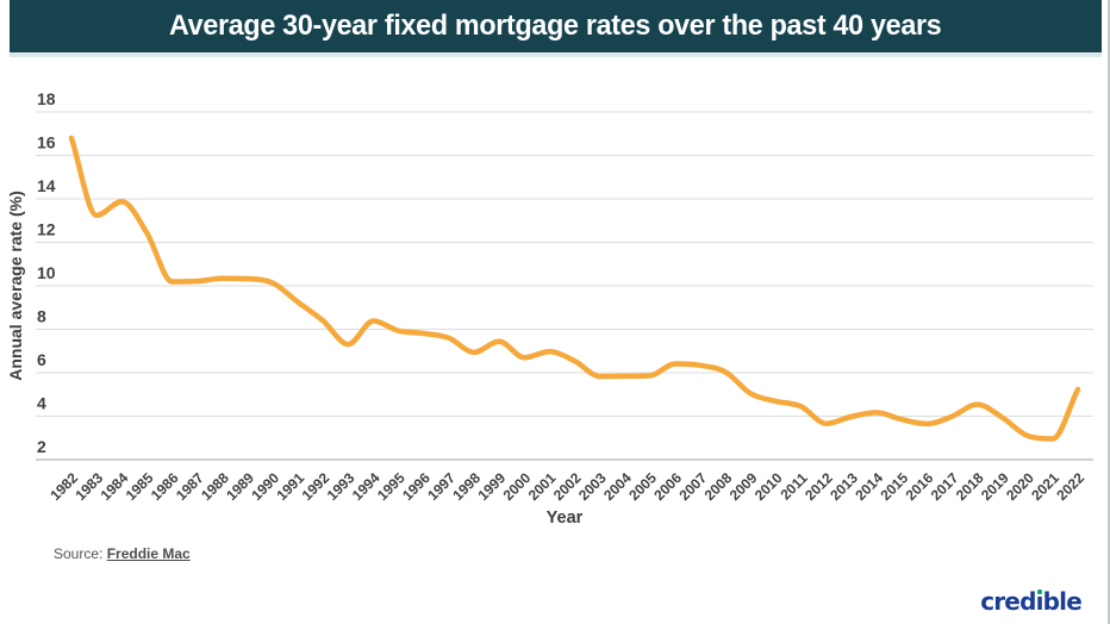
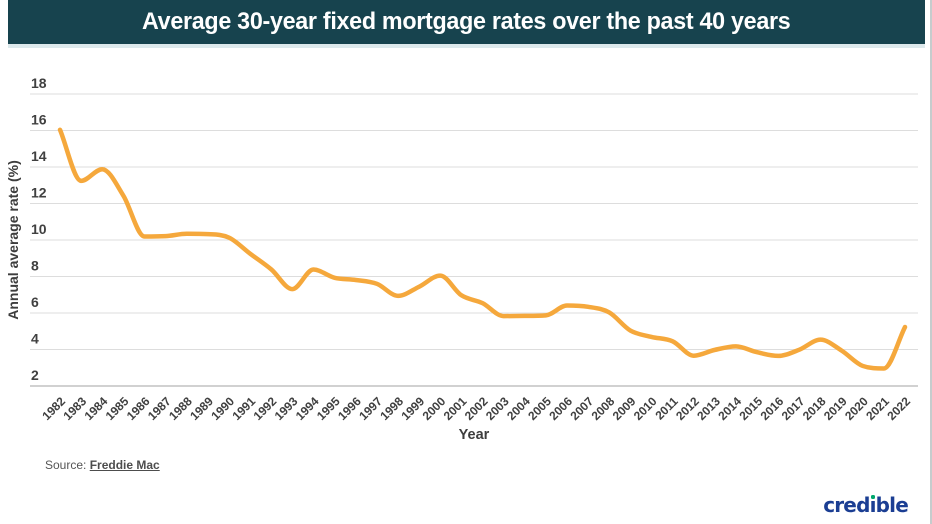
1982: 16.8 -> 16.0
2000: 6.7 -> 8.1
